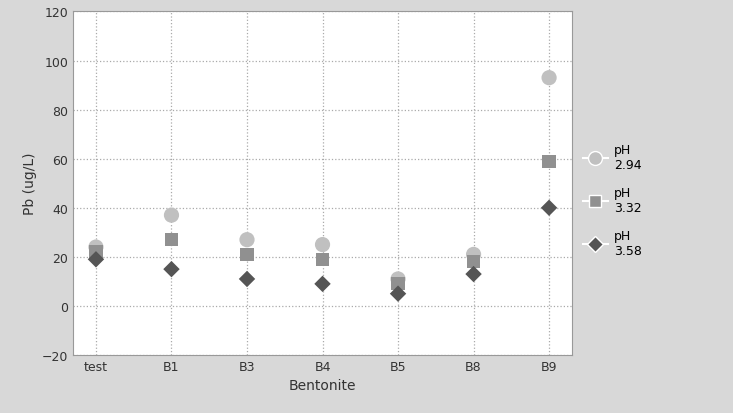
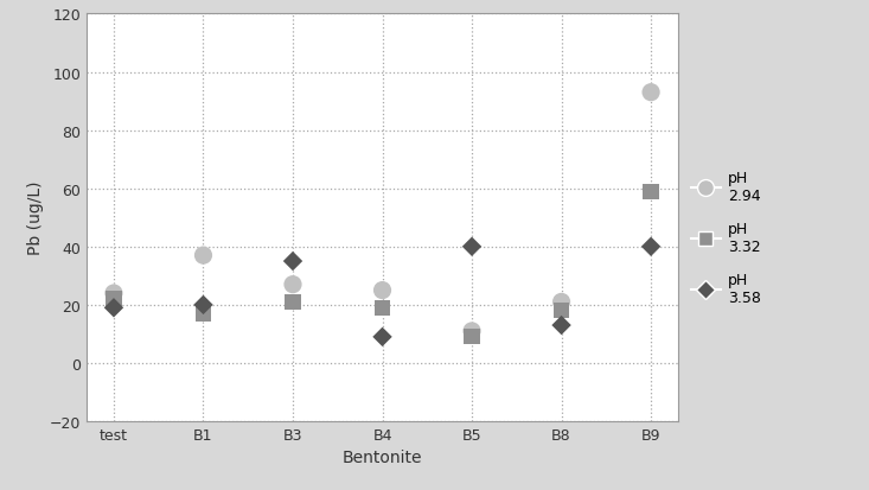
pH 3.32/B1: 27 -> 17
pH 3.58/B1: 15 -> 20
pH 3.58/B3: 11 -> 35
pH 3.58/B5: 5 -> 40
